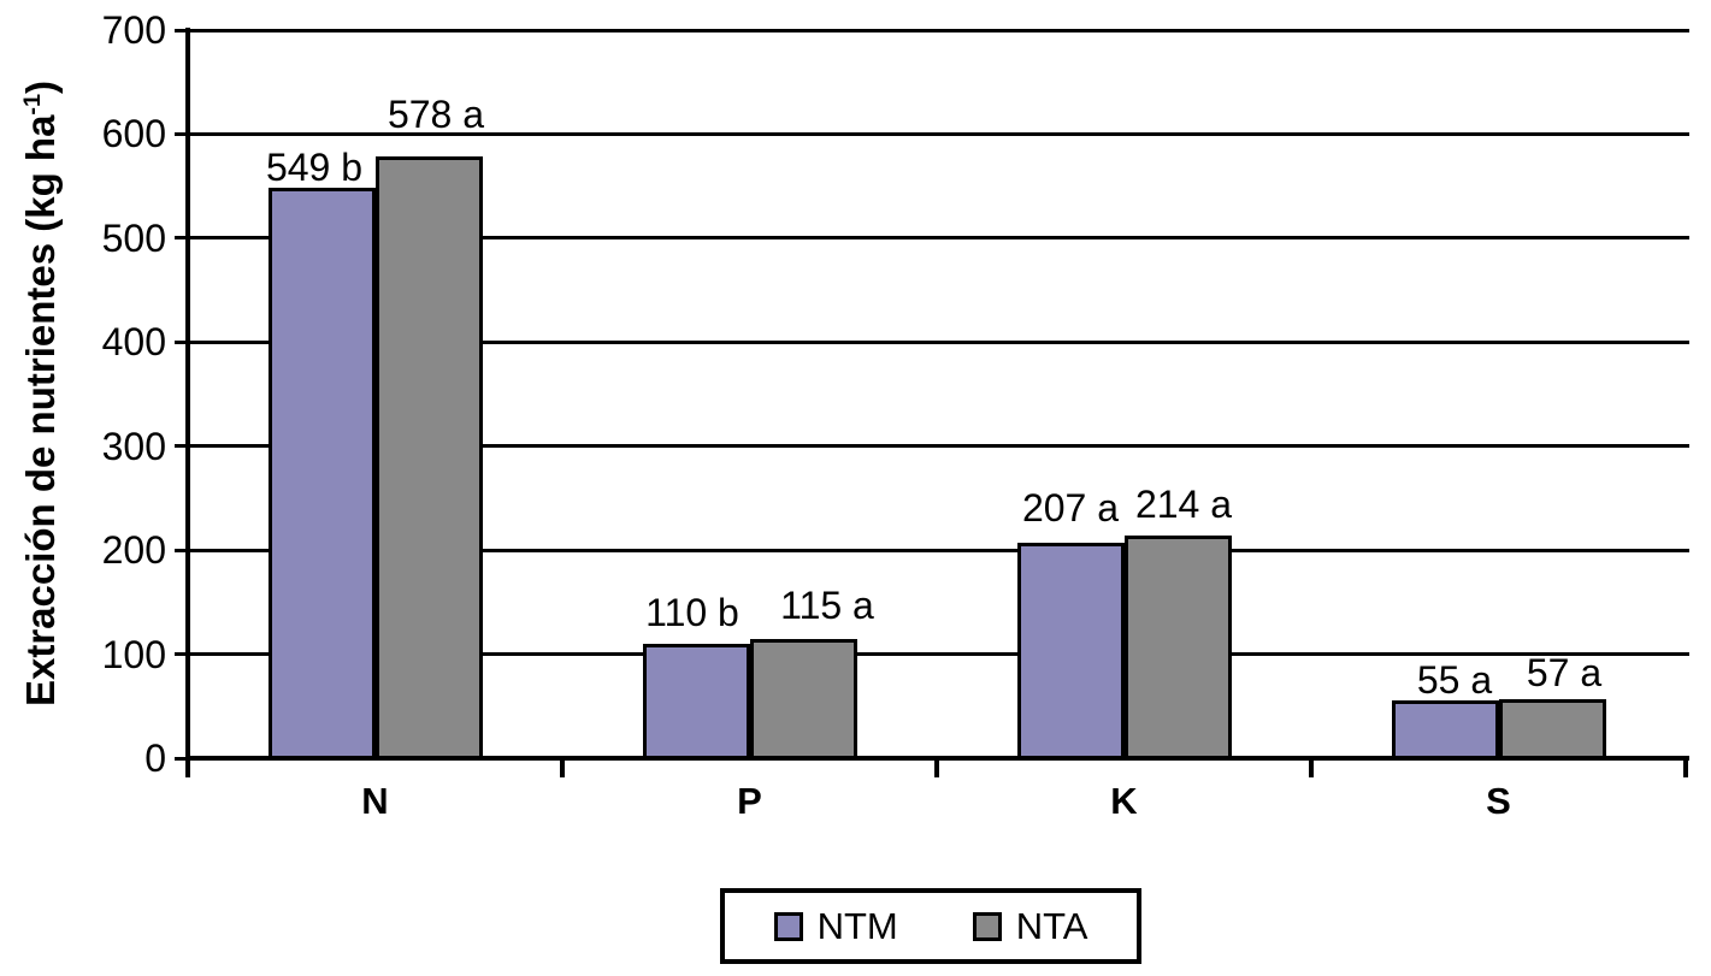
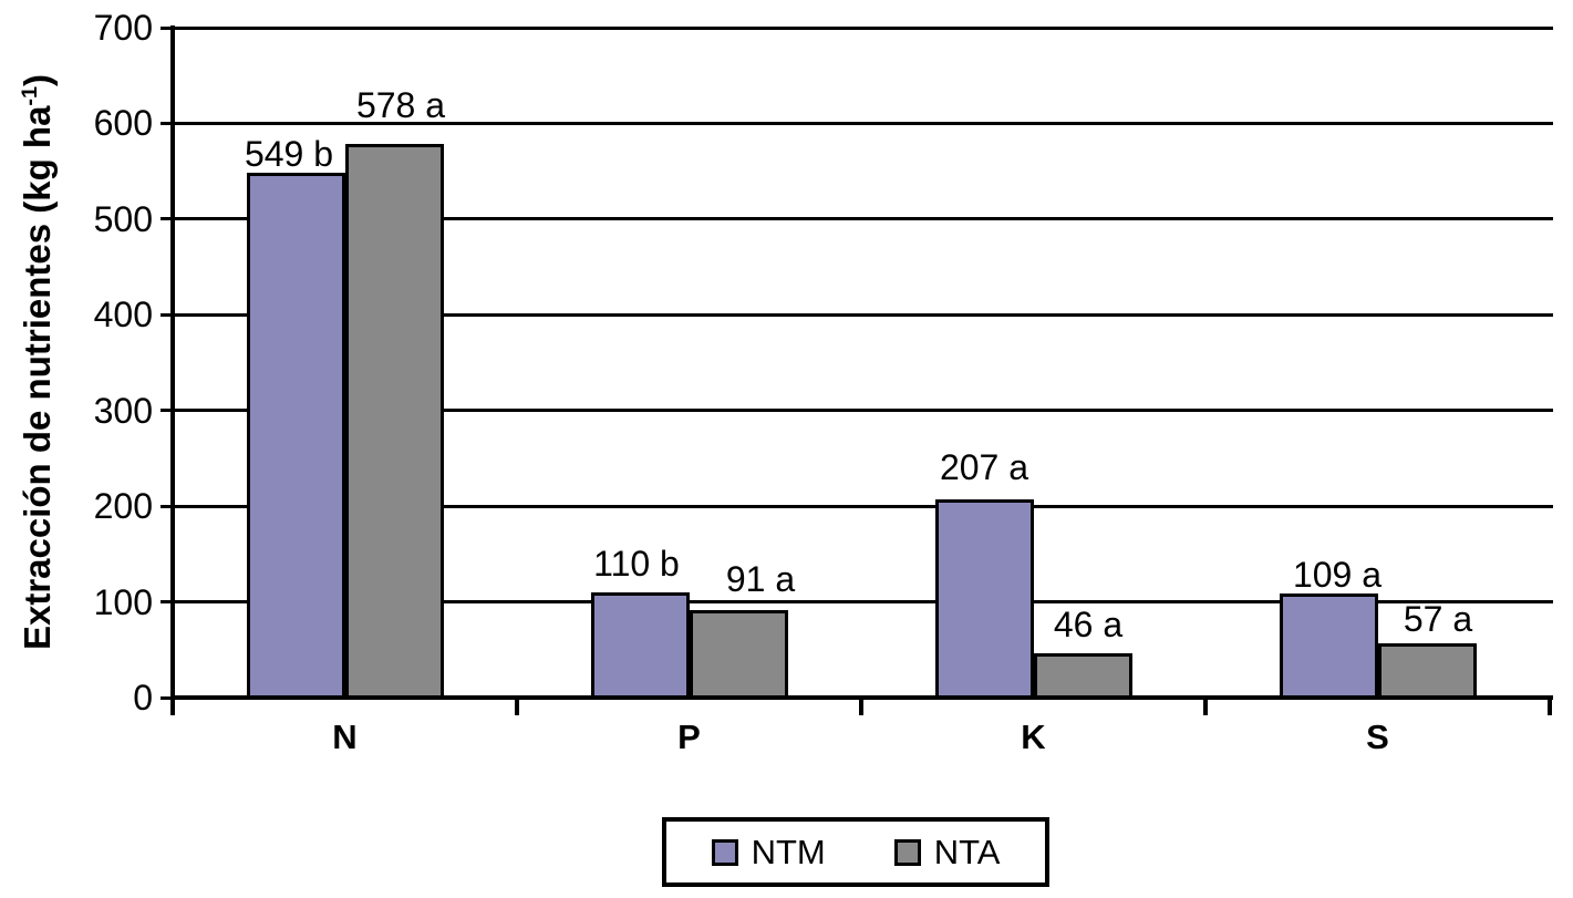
NTA/P: 115 -> 91
NTA/K: 214 -> 46
NTM/S: 55 -> 109
